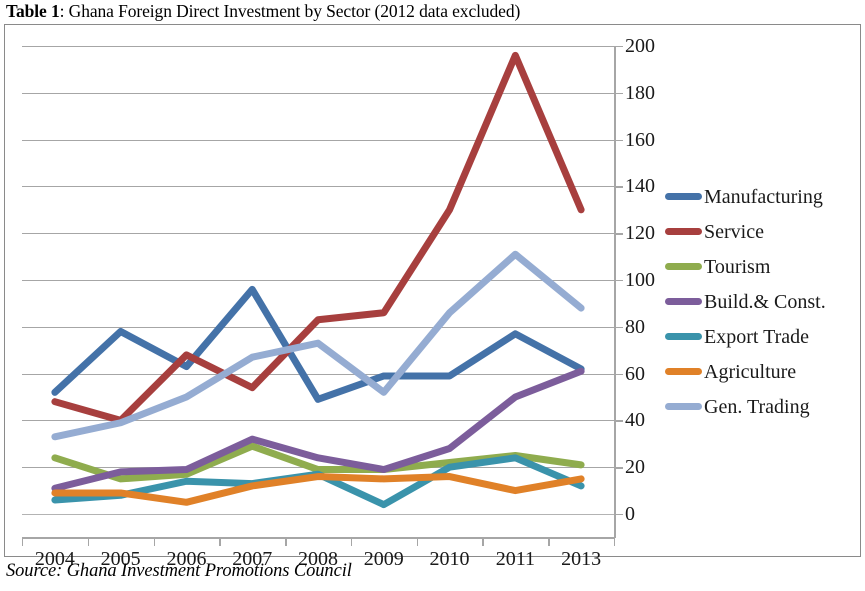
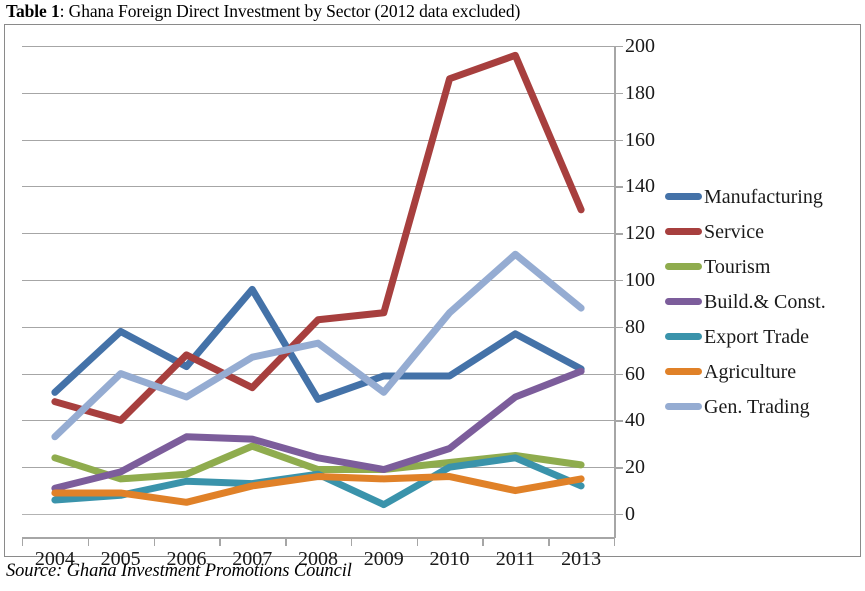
Gen. Trading/2005: 39 -> 60
Build.& Const./2006: 19 -> 33
Service/2010: 130 -> 186
